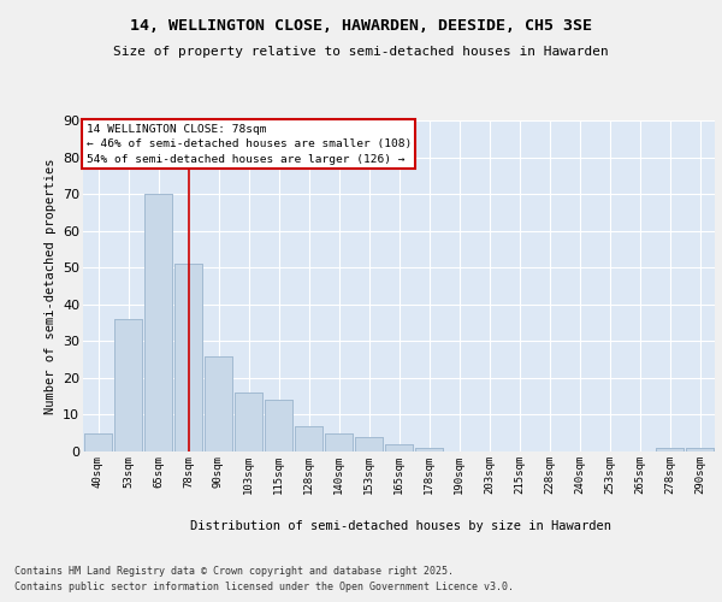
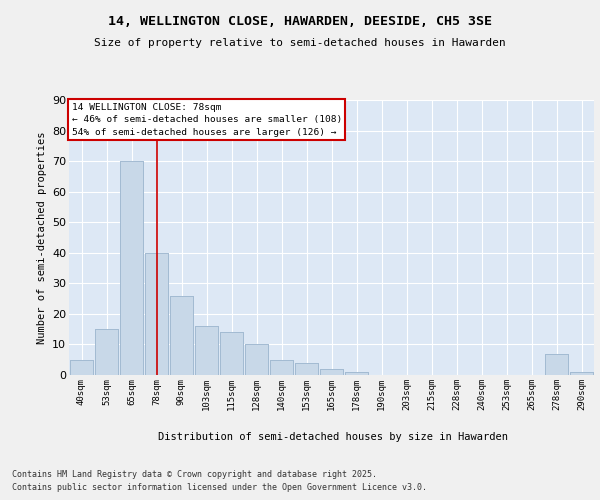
53sqm: 36 -> 15
78sqm: 51 -> 40
128sqm: 7 -> 10
278sqm: 1 -> 7
